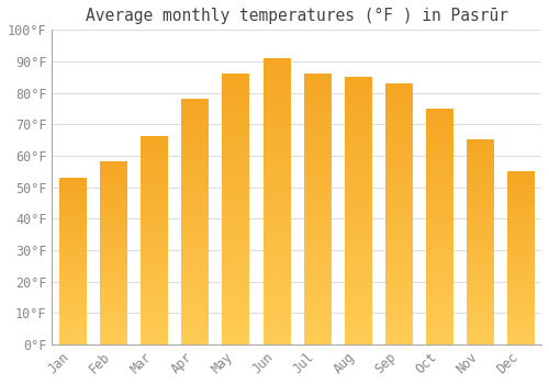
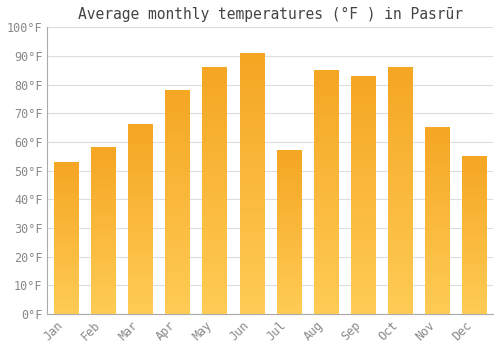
Jul: 86°F -> 57°F
Oct: 75°F -> 86°F
